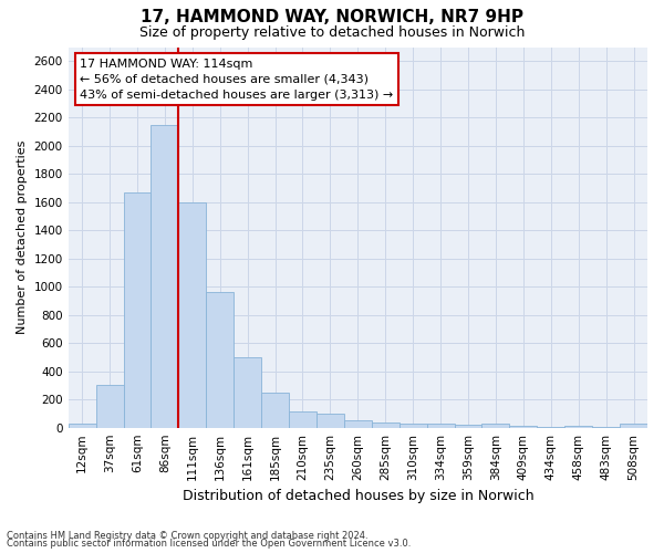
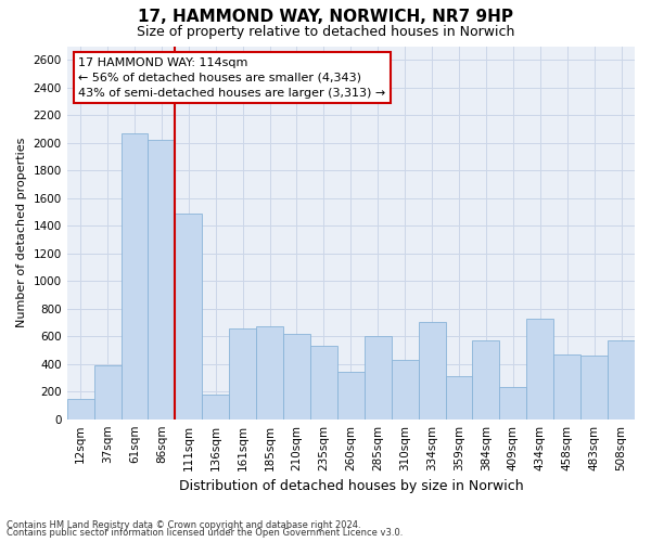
12sqm: 20 -> 150
37sqm: 300 -> 390
61sqm: 1670 -> 2070
86sqm: 2150 -> 2020
111sqm: 1600 -> 1490
136sqm: 960 -> 180
161sqm: 500 -> 660
185sqm: 250 -> 670
210sqm: 120 -> 620
235sqm: 100 -> 530
260sqm: 50 -> 340
285sqm: 40 -> 600
310sqm: 30 -> 430
334sqm: 30 -> 700
359sqm: 20 -> 310
384sqm: 20 -> 570
409sqm: 20 -> 230
434sqm: 0 -> 730
458sqm: 20 -> 470
483sqm: 0 -> 460
508sqm: 20 -> 570
